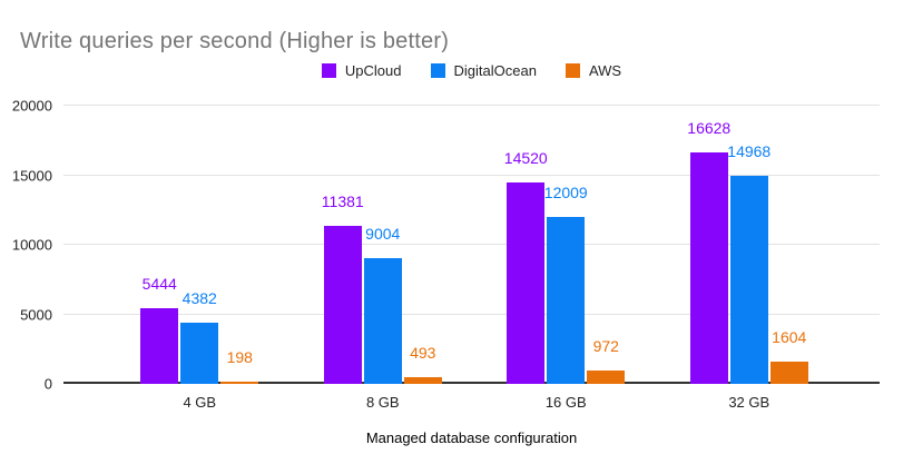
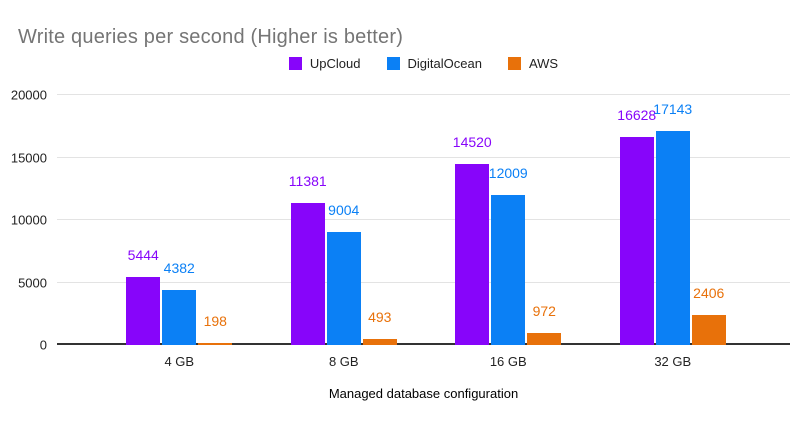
DigitalOcean/32 GB: 14968 -> 17143
AWS/32 GB: 1604 -> 2406
